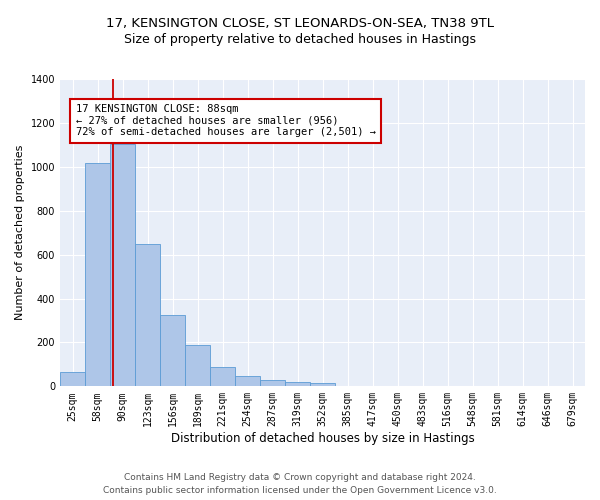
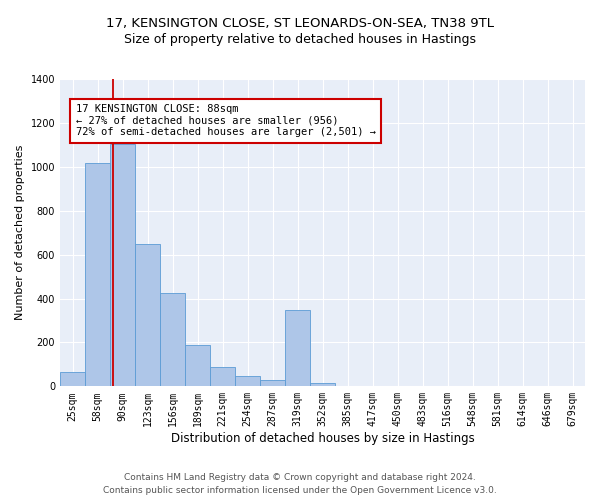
156sqm: 327 -> 425
319sqm: 22 -> 350
